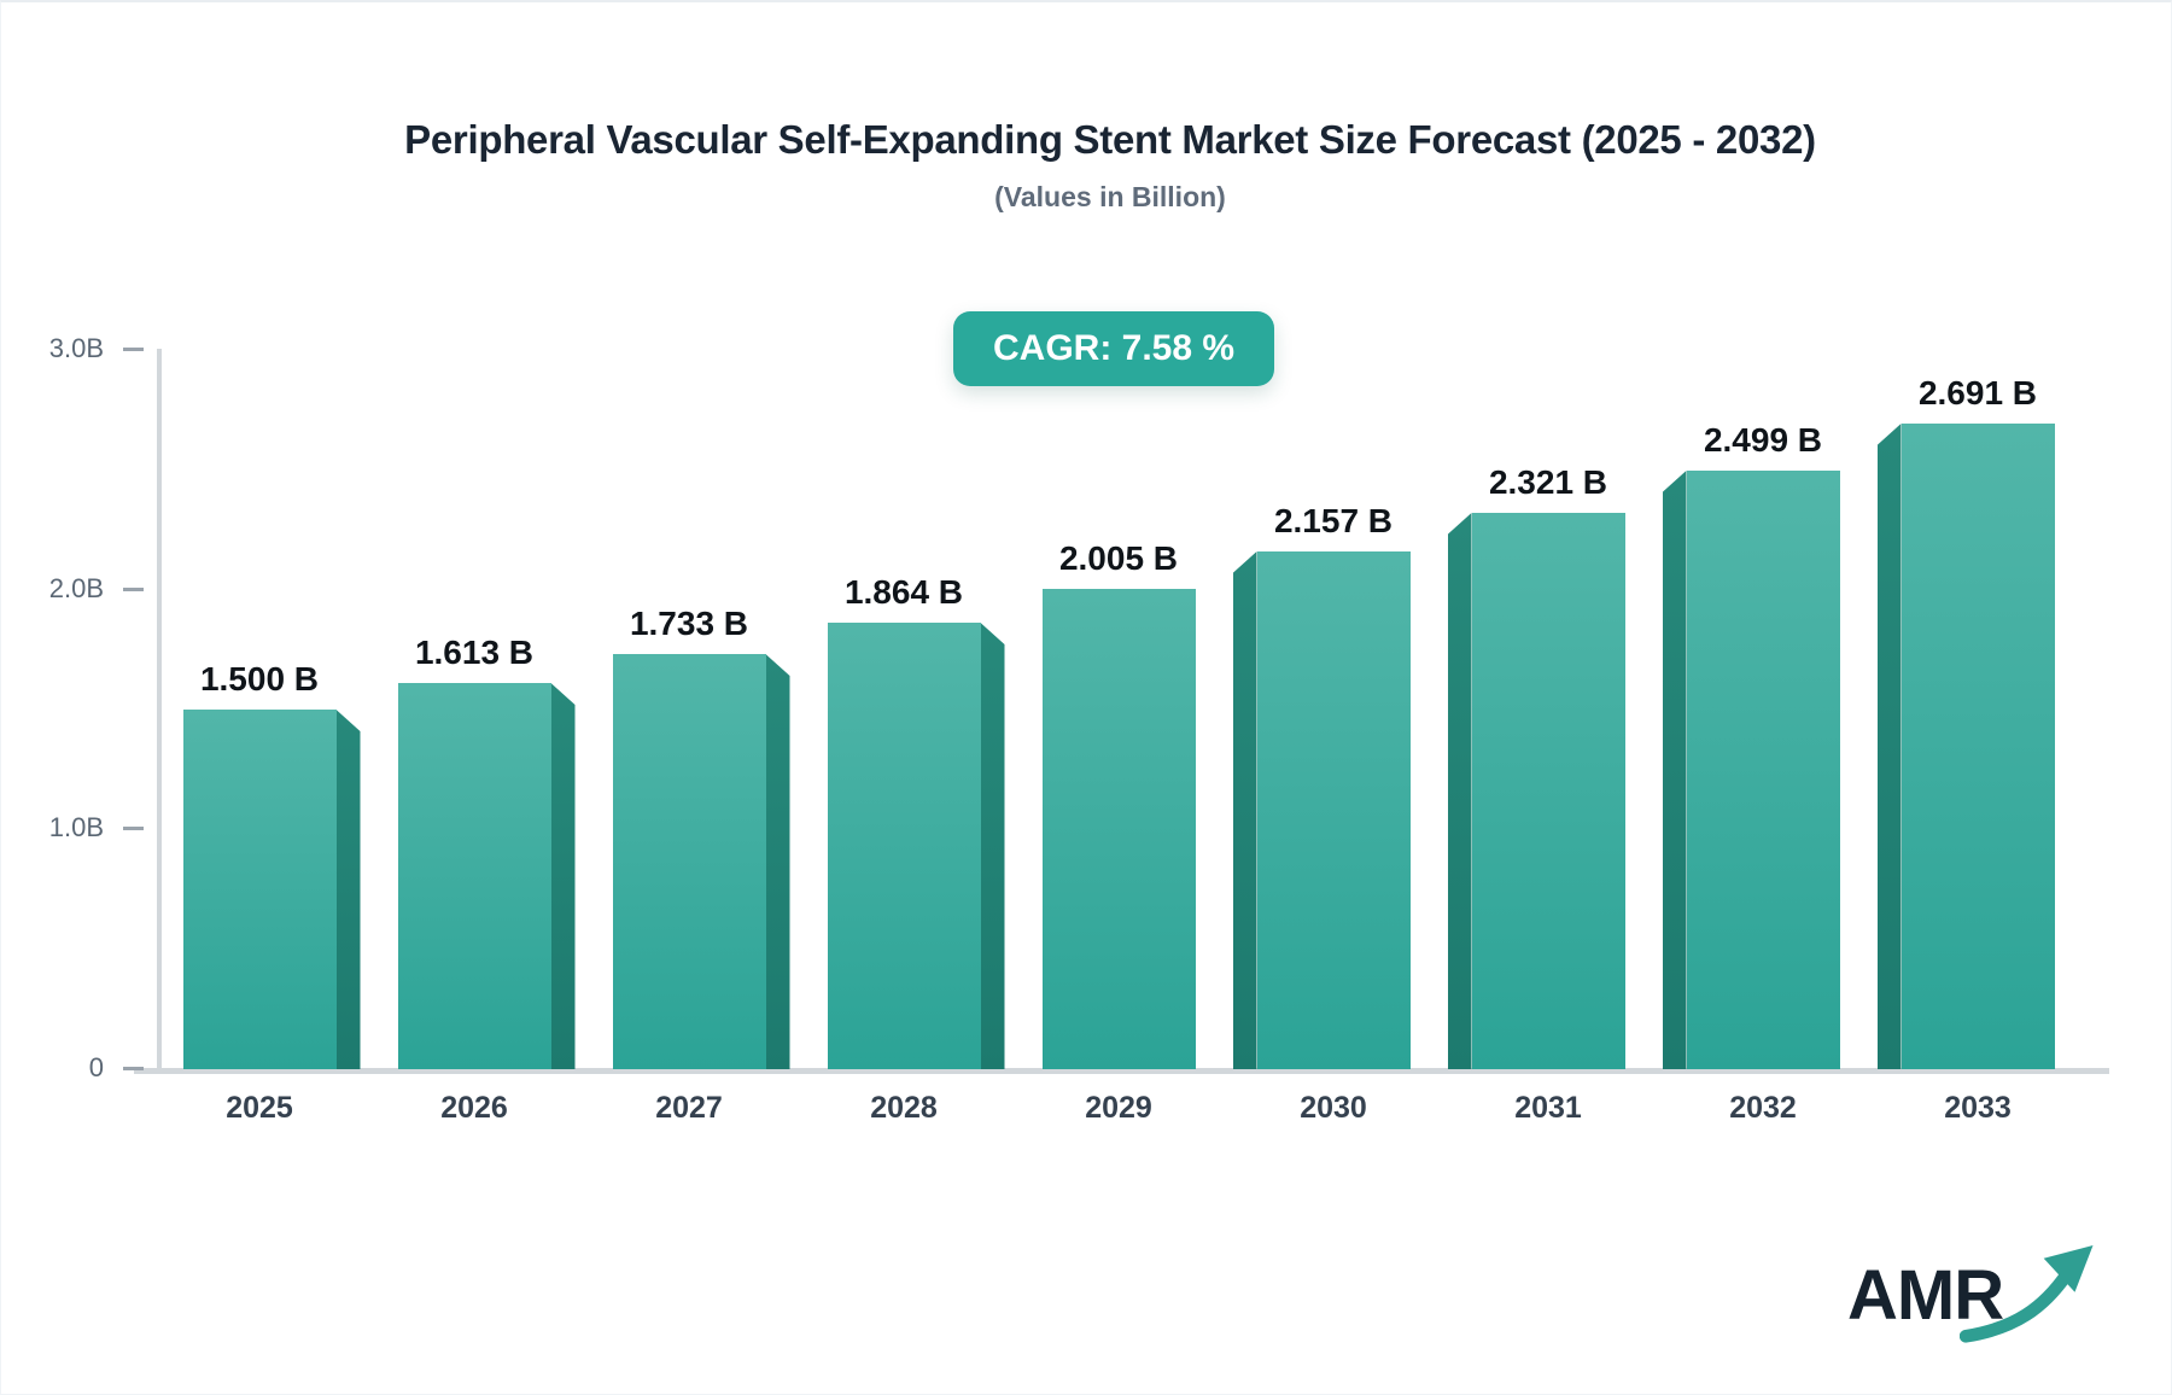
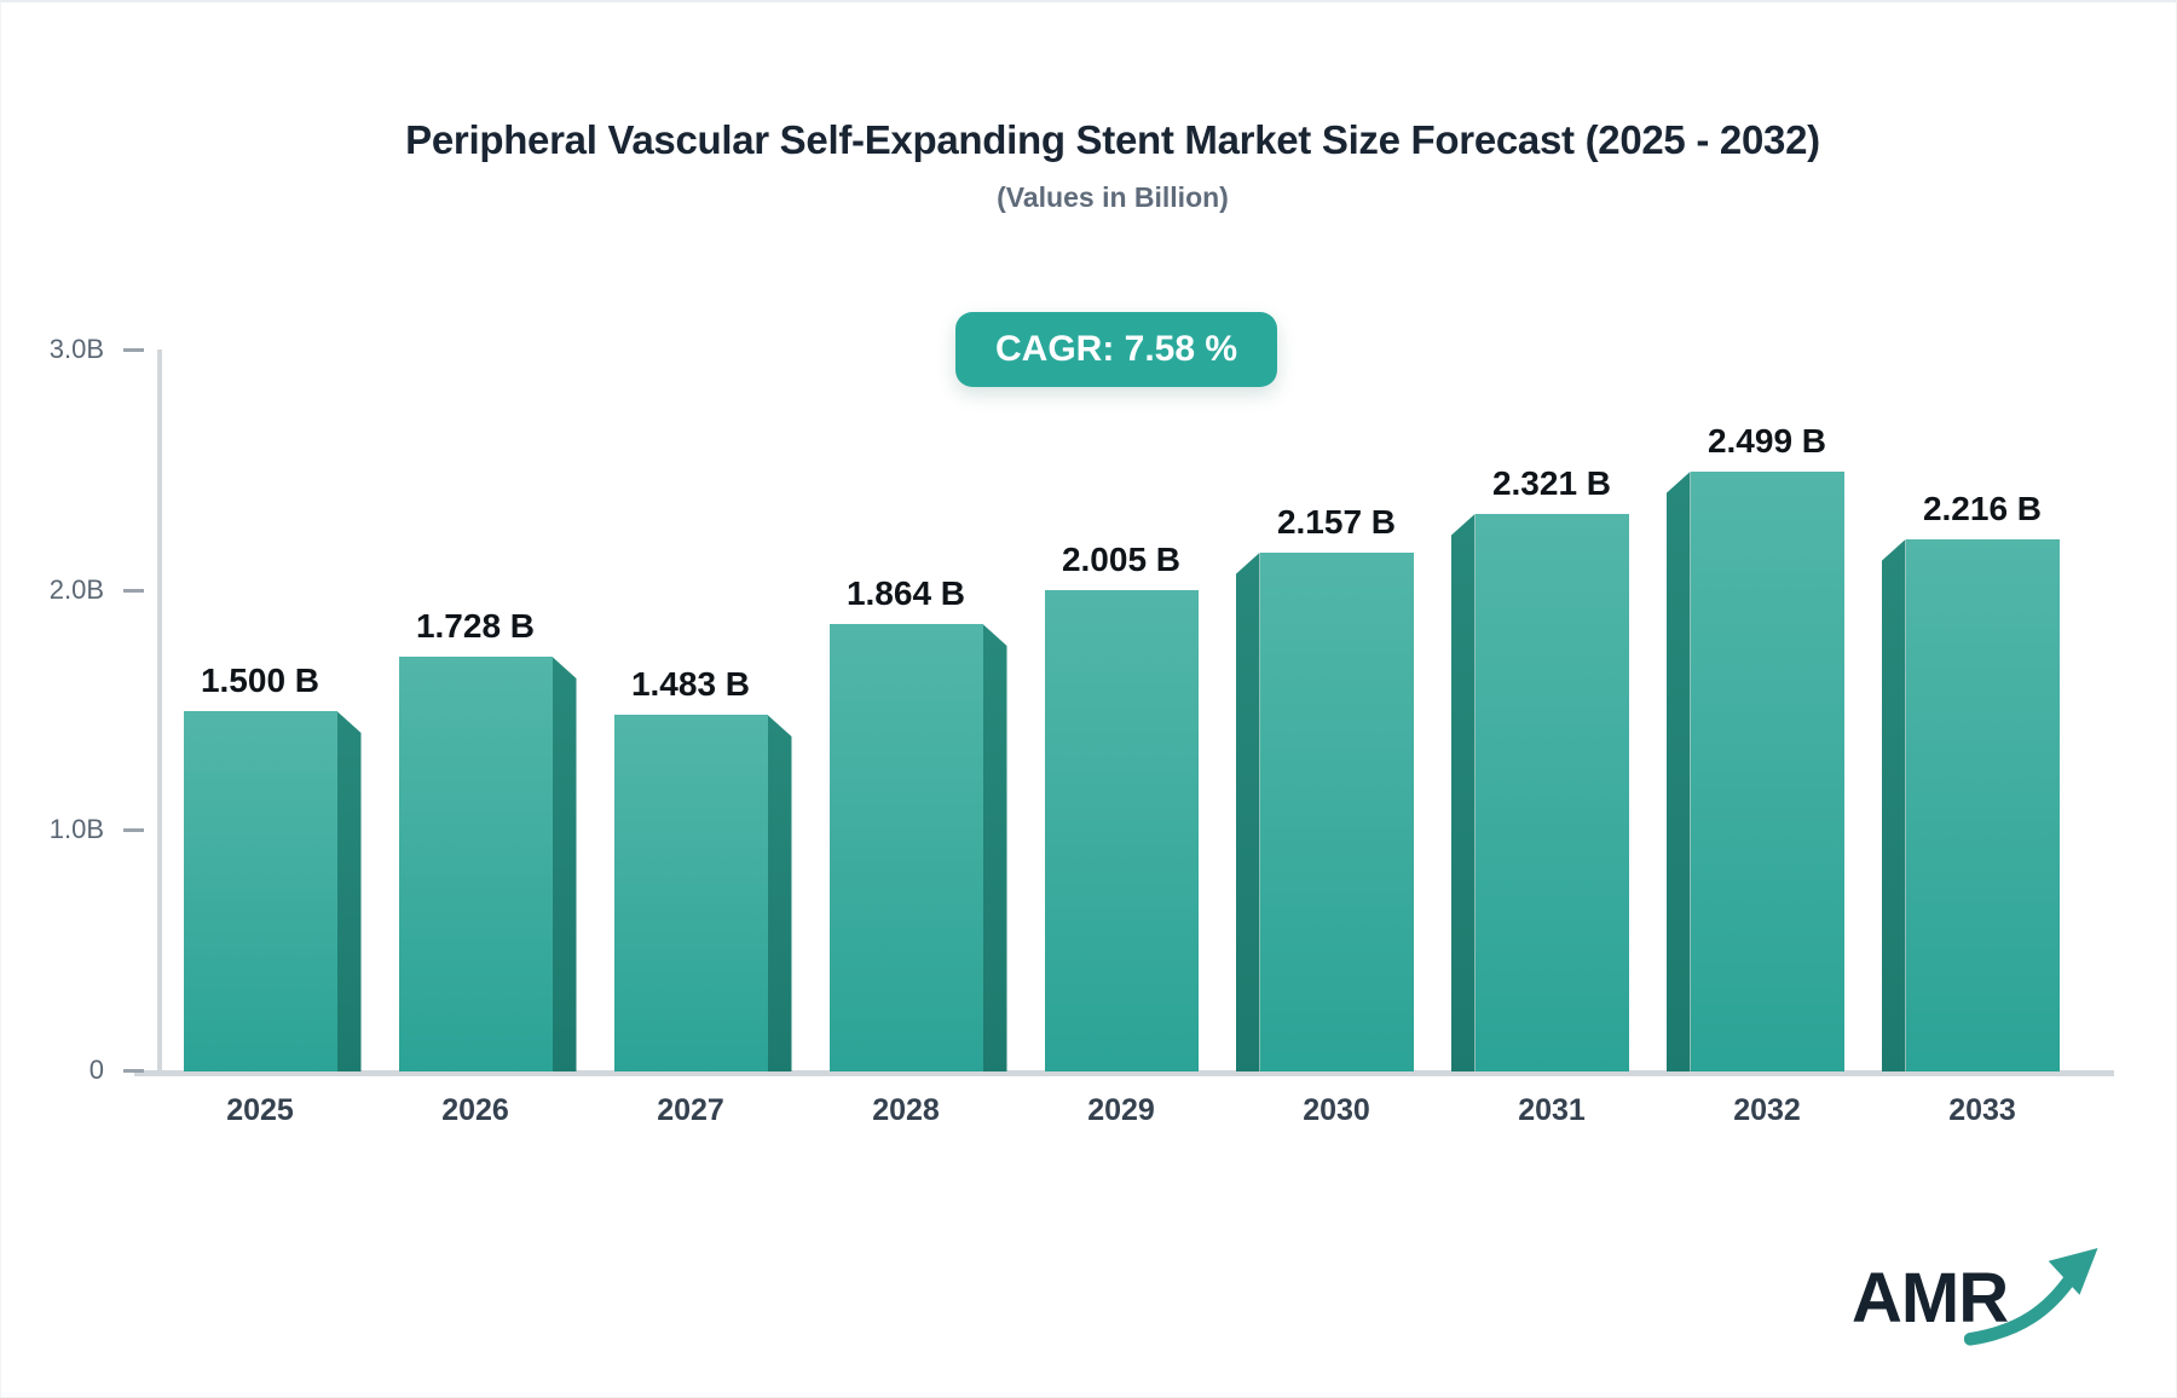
2026: 1.613 -> 1.728
2027: 1.733 -> 1.483
2033: 2.691 -> 2.216
